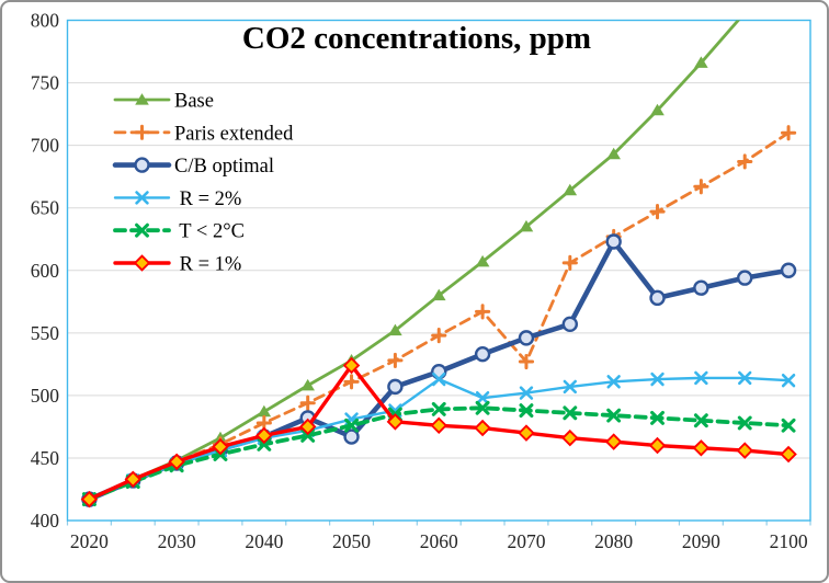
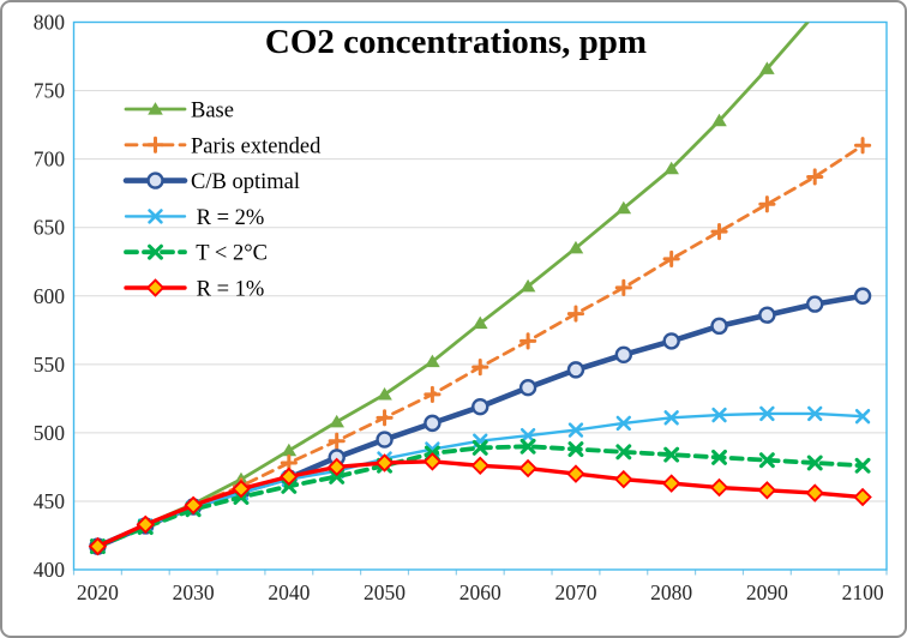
C/B optimal/2050: 467 -> 495
R = 1%/2050: 524 -> 478
R = 2%/2060: 513 -> 494
Paris extended/2070: 527 -> 587
C/B optimal/2080: 623 -> 567
